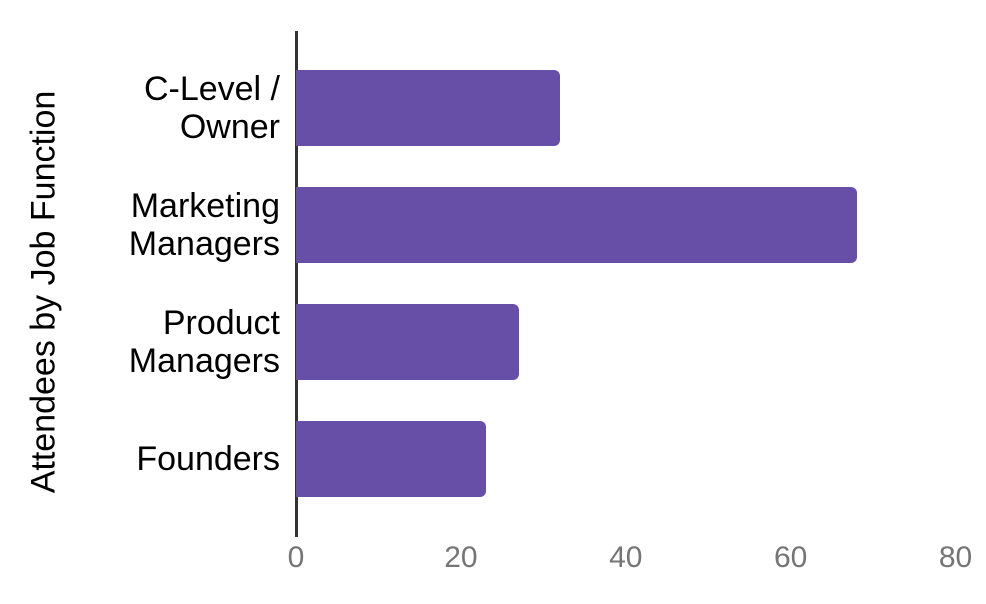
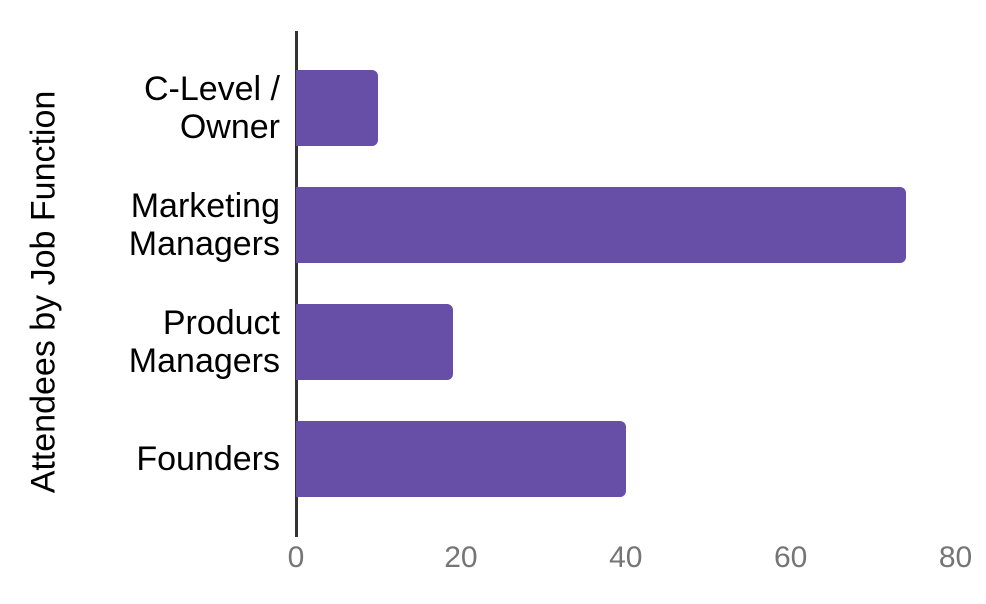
C-Level / Owner: 32 -> 10
Marketing Managers: 68 -> 74
Product Managers: 27 -> 19
Founders: 23 -> 40
